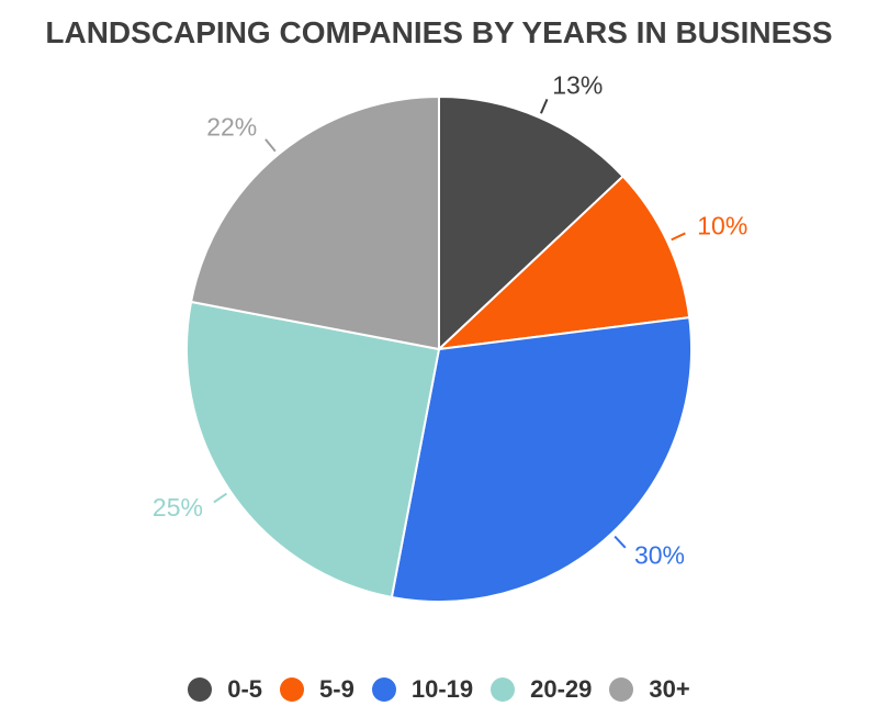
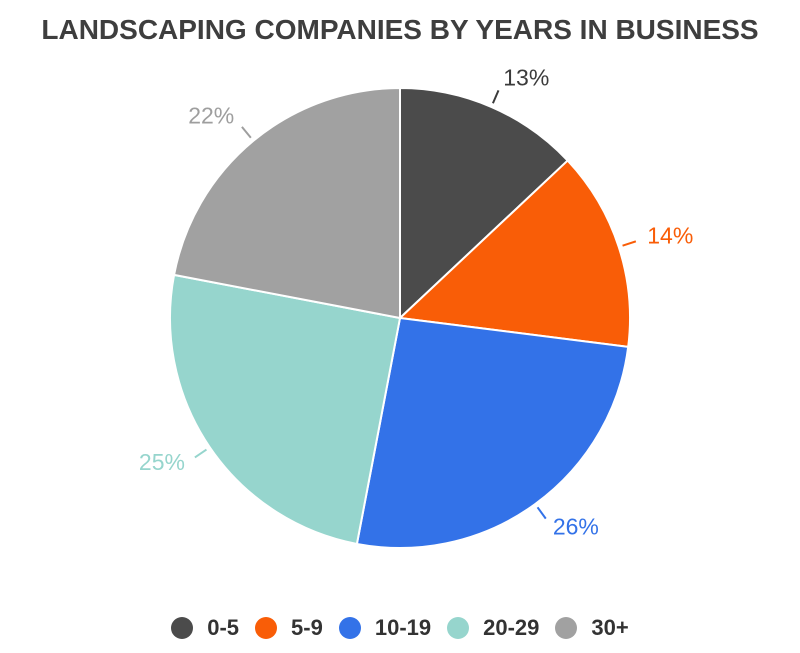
5-9: 10% -> 14%
10-19: 30% -> 26%
